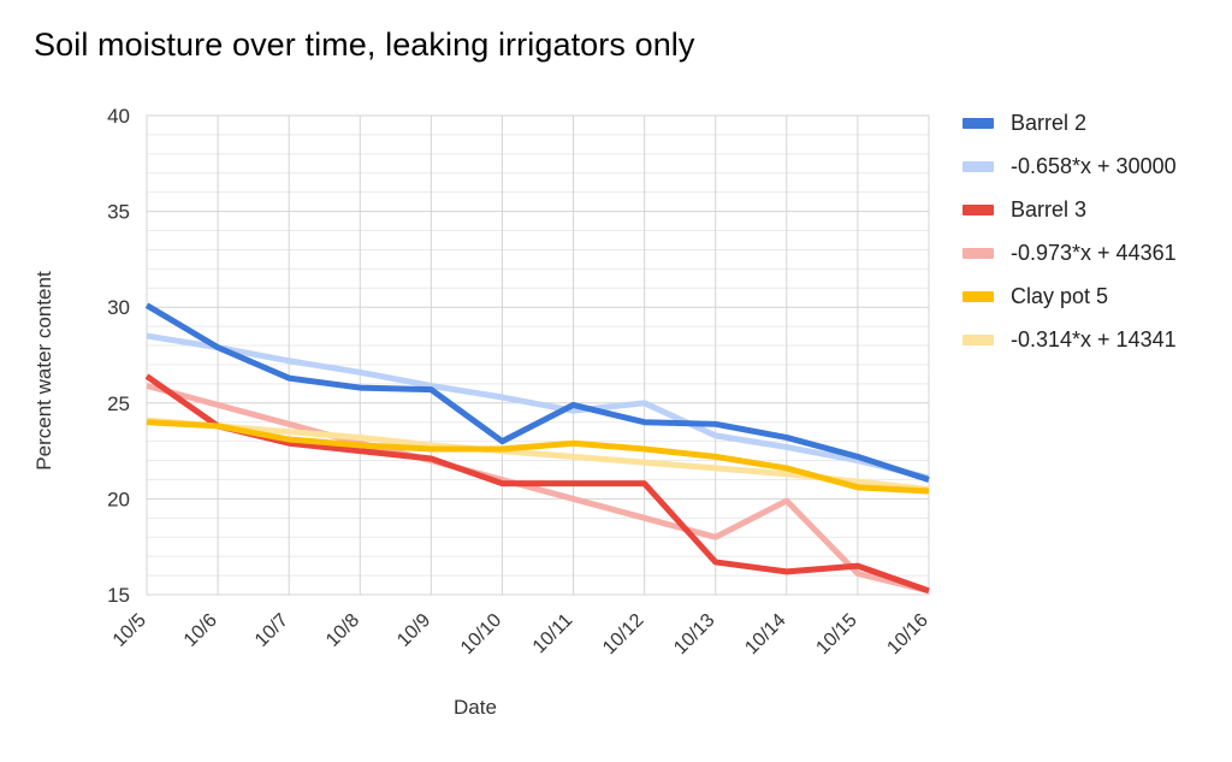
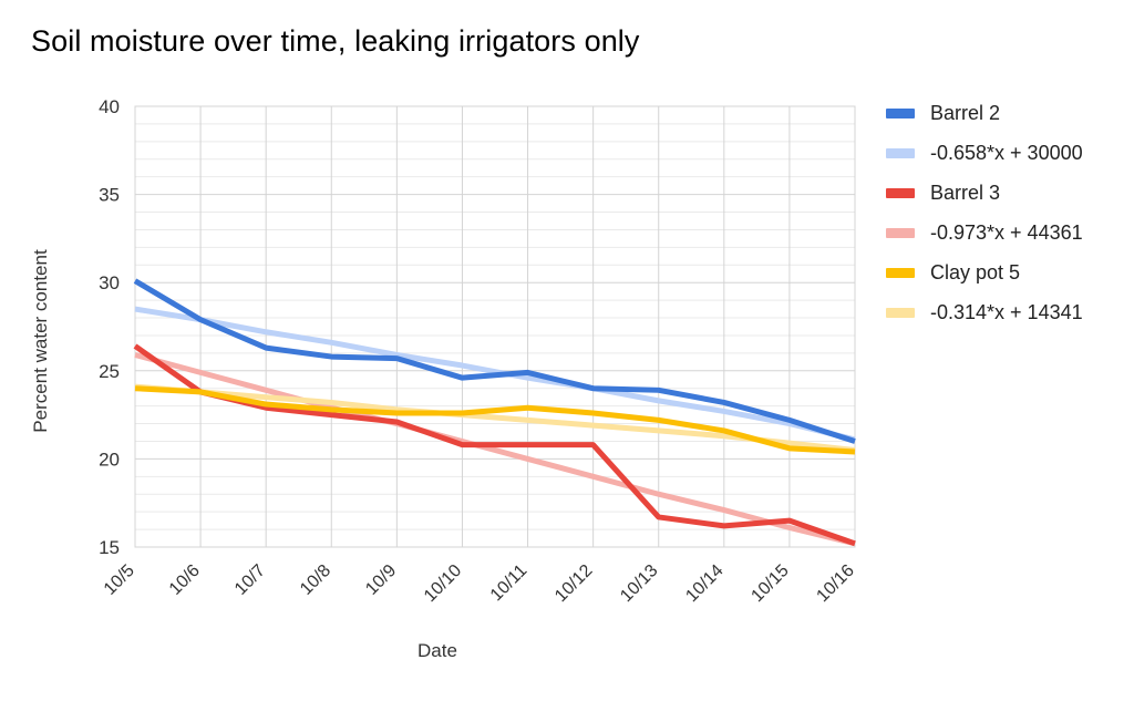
Barrel 2/10/10: 23.0 -> 24.6
-0.658*x + 30000/10/12: 25.0 -> 24.0
-0.973*x + 44361/10/14: 19.9 -> 17.1
